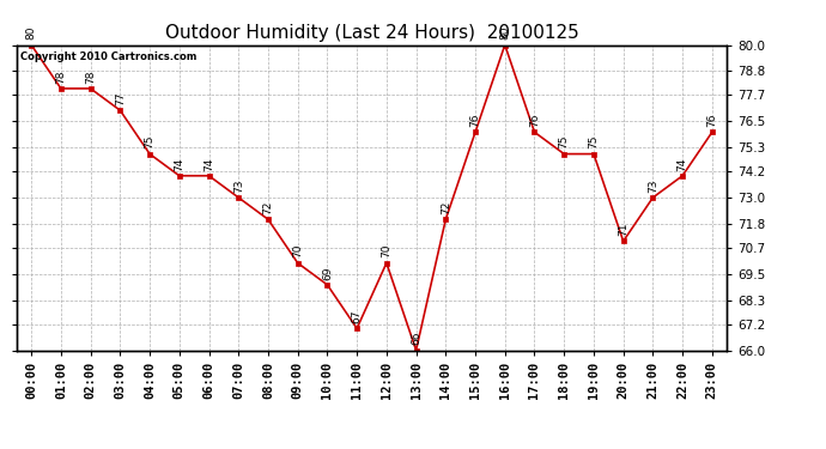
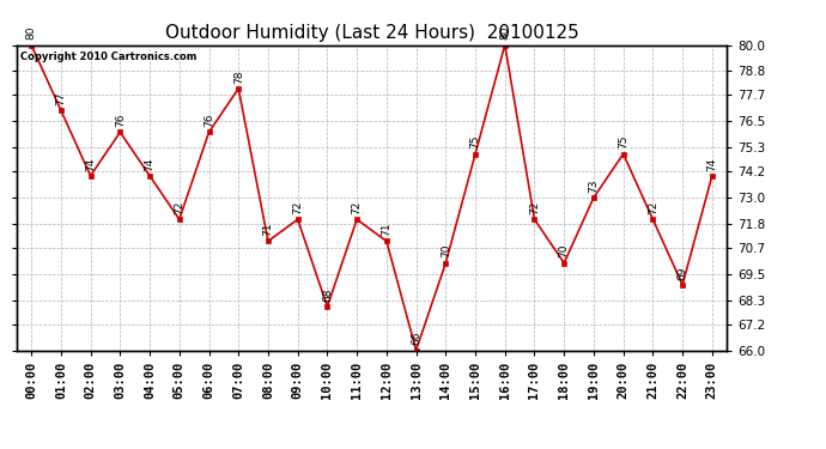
01:00: 78 -> 77
02:00: 78 -> 74
03:00: 77 -> 76
04:00: 75 -> 74
05:00: 74 -> 72
06:00: 74 -> 76
07:00: 73 -> 78
08:00: 72 -> 71
09:00: 70 -> 72
10:00: 69 -> 68
11:00: 67 -> 72
12:00: 70 -> 71
14:00: 72 -> 70
15:00: 76 -> 75
17:00: 76 -> 72
18:00: 75 -> 70
19:00: 75 -> 73
20:00: 71 -> 75
21:00: 73 -> 72
22:00: 74 -> 69
23:00: 76 -> 74
